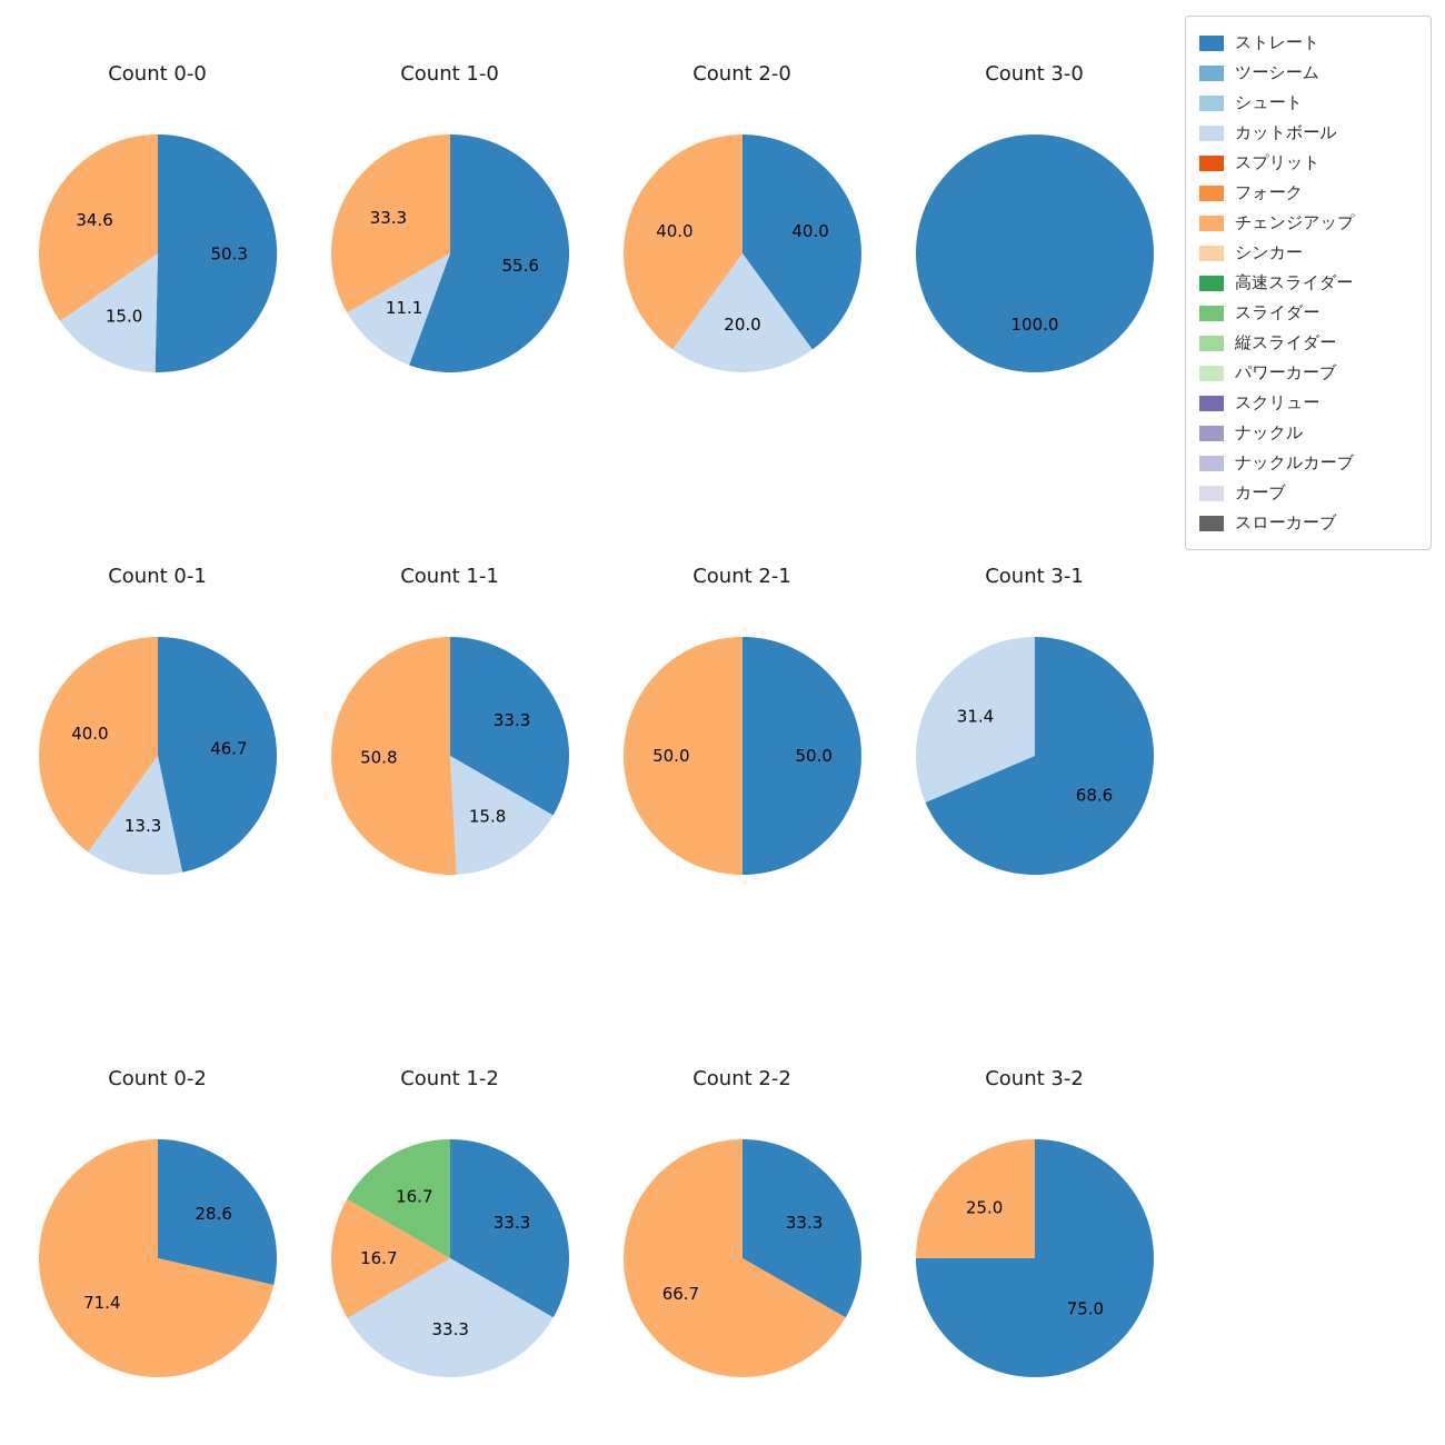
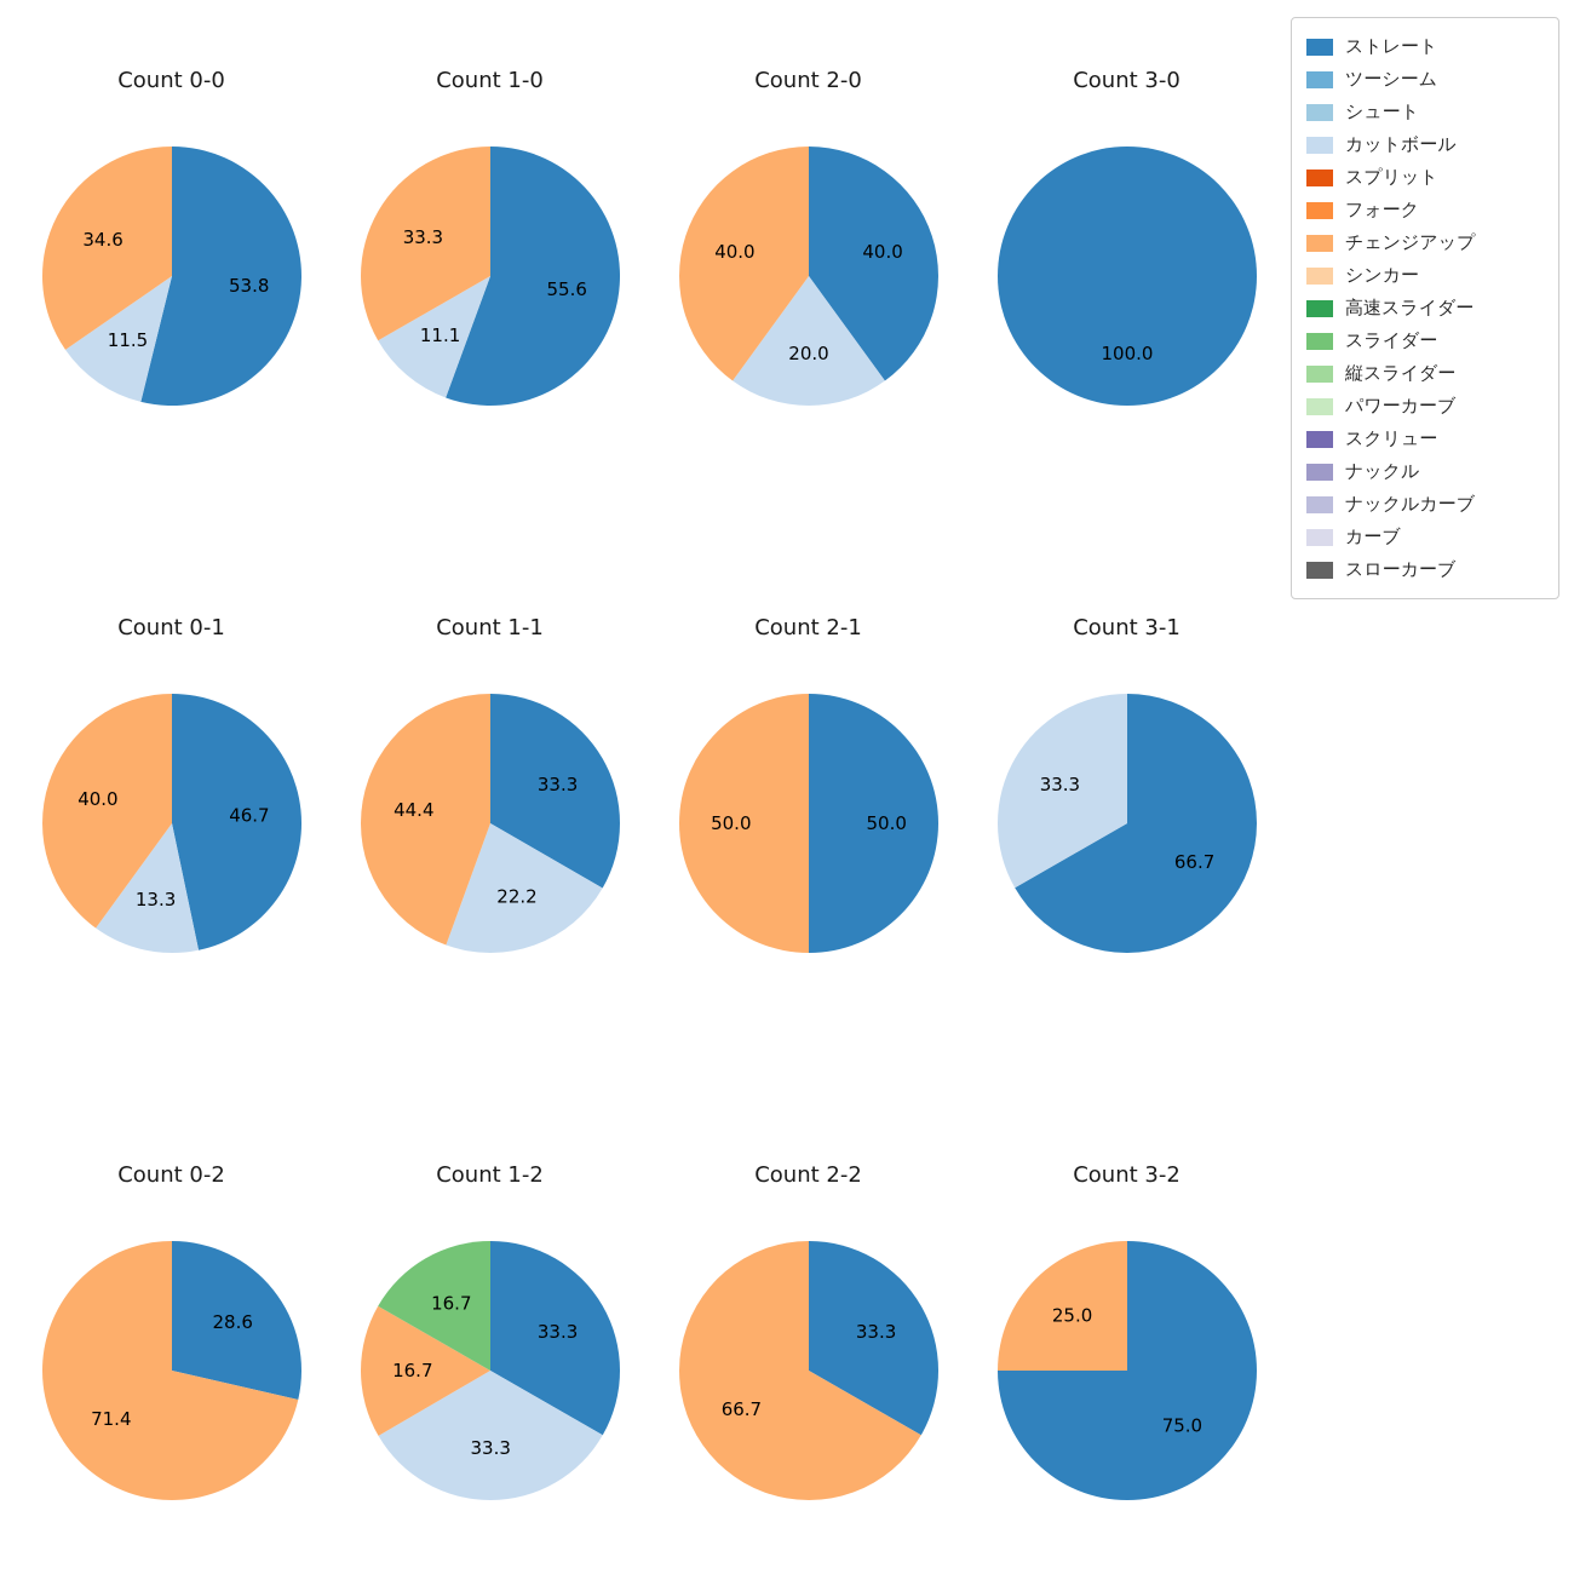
Count 0-0/ストレート: 50.3 -> 53.8
Count 0-0/カットボール: 15.0 -> 11.5
Count 1-1/カットボール: 15.8 -> 22.2
Count 1-1/チェンジアップ: 50.8 -> 44.4
Count 3-1/ストレート: 68.6 -> 66.7
Count 3-1/カットボール: 31.4 -> 33.3
